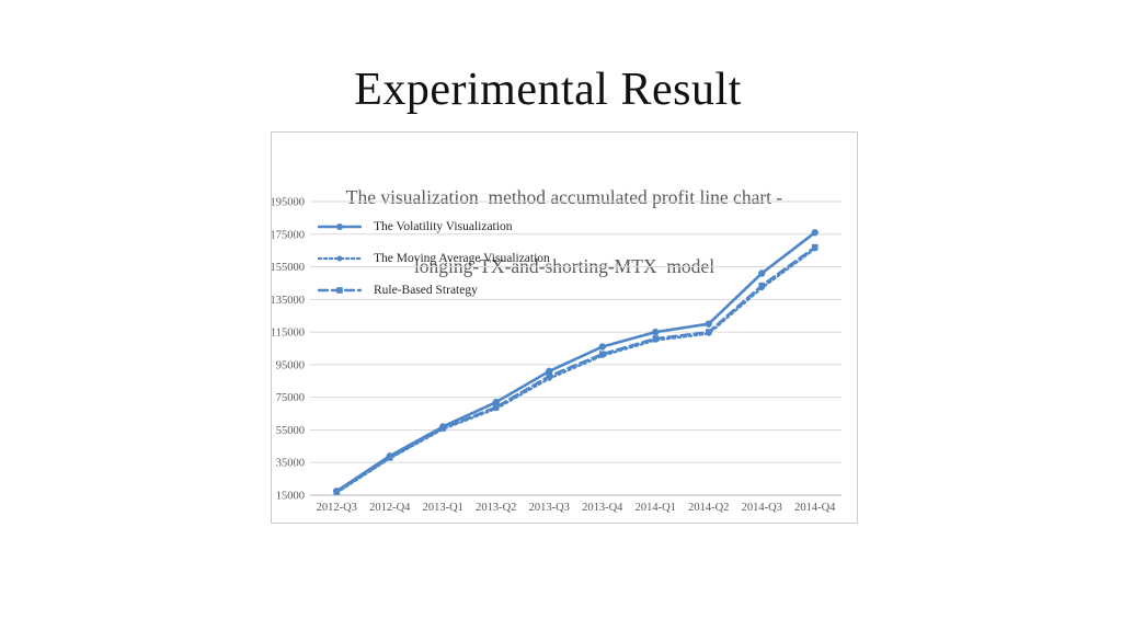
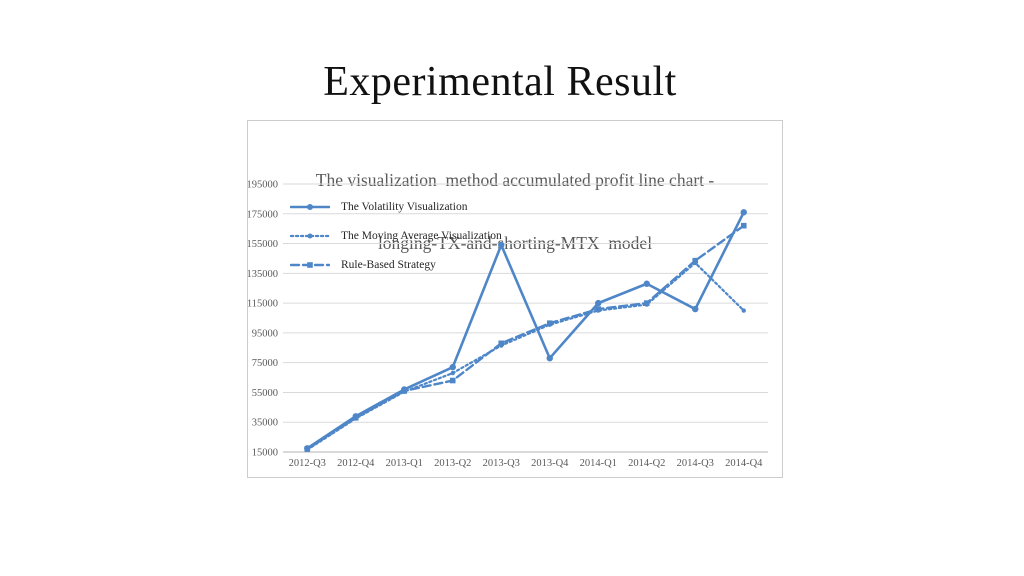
Rule-Based Strategy/2013-Q2: 69000 -> 63000
The Volatility Visualization/2013-Q3: 91000 -> 154000
The Volatility Visualization/2013-Q4: 106000 -> 78000
The Volatility Visualization/2014-Q2: 120000 -> 128000
The Volatility Visualization/2014-Q3: 151000 -> 111000
The Moving Average Visualization/2014-Q4: 166000 -> 110000
